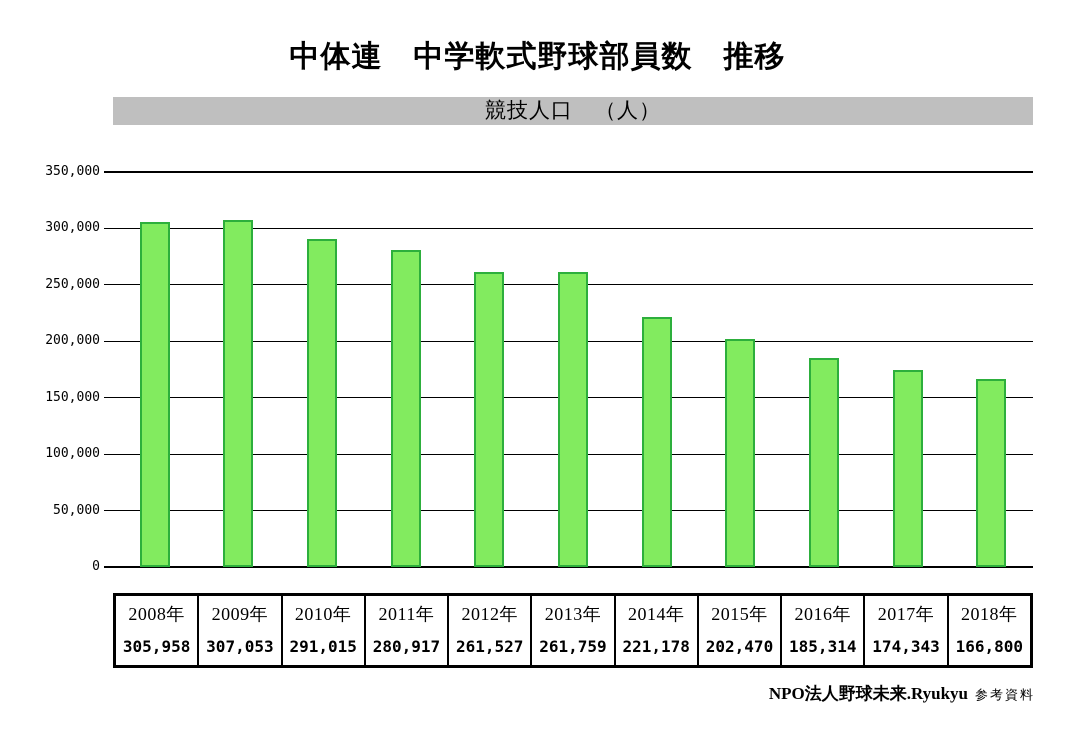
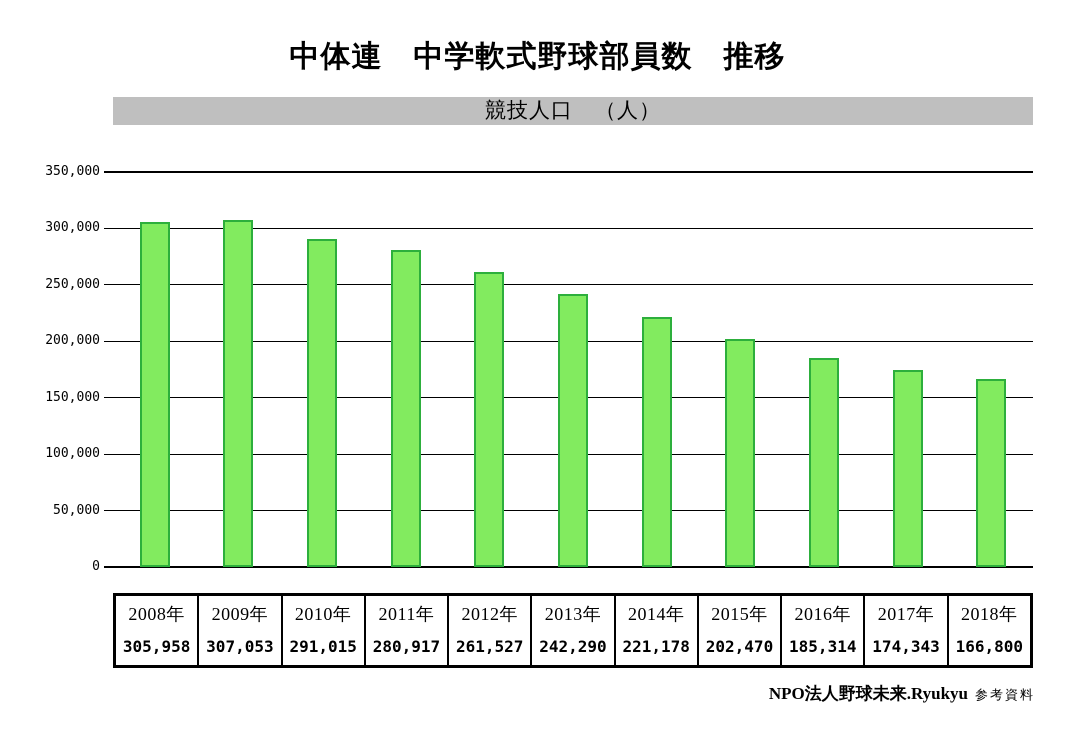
2013年: 261,759 -> 242,290
